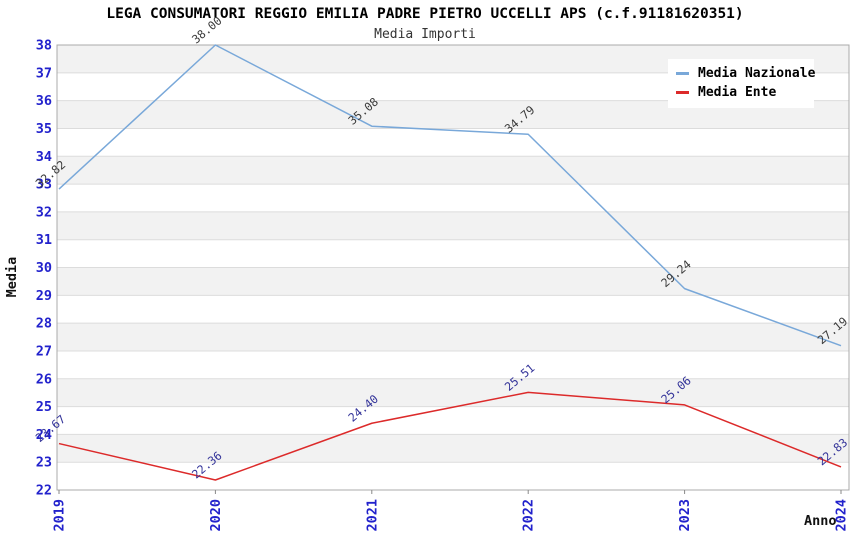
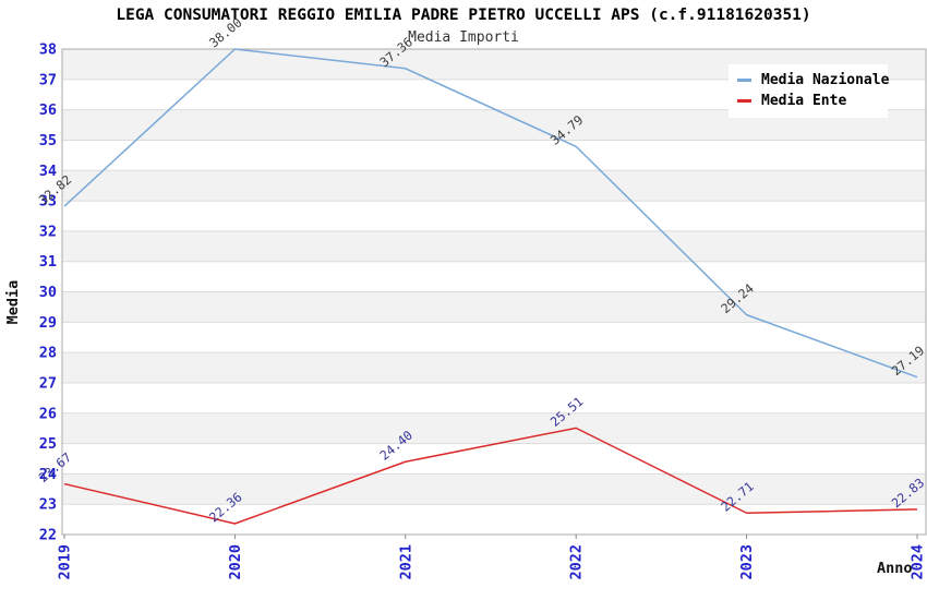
Media Nazionale/2021: 35.08 -> 37.36
Media Ente/2023: 25.06 -> 22.71
